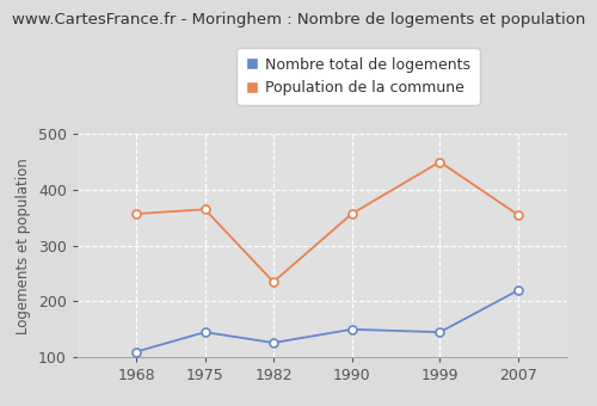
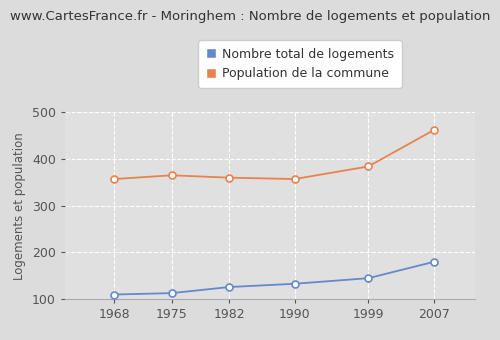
Nombre total de logements/1975: 145 -> 113
Population de la commune/1982: 235 -> 360
Nombre total de logements/1990: 150 -> 133
Population de la commune/1999: 450 -> 384
Nombre total de logements/2007: 220 -> 180
Population de la commune/2007: 355 -> 462
